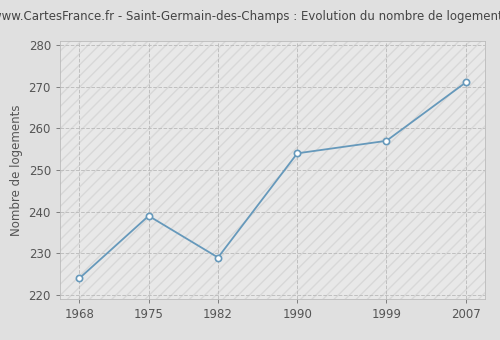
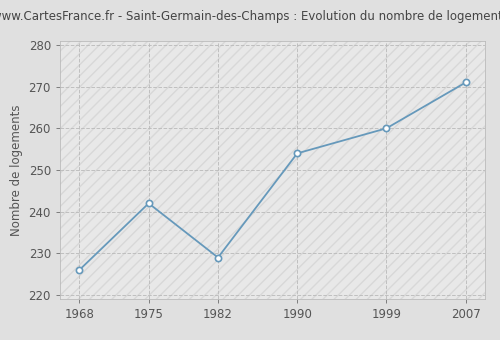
1968: 224 -> 226
1975: 239 -> 242
1999: 257 -> 260
